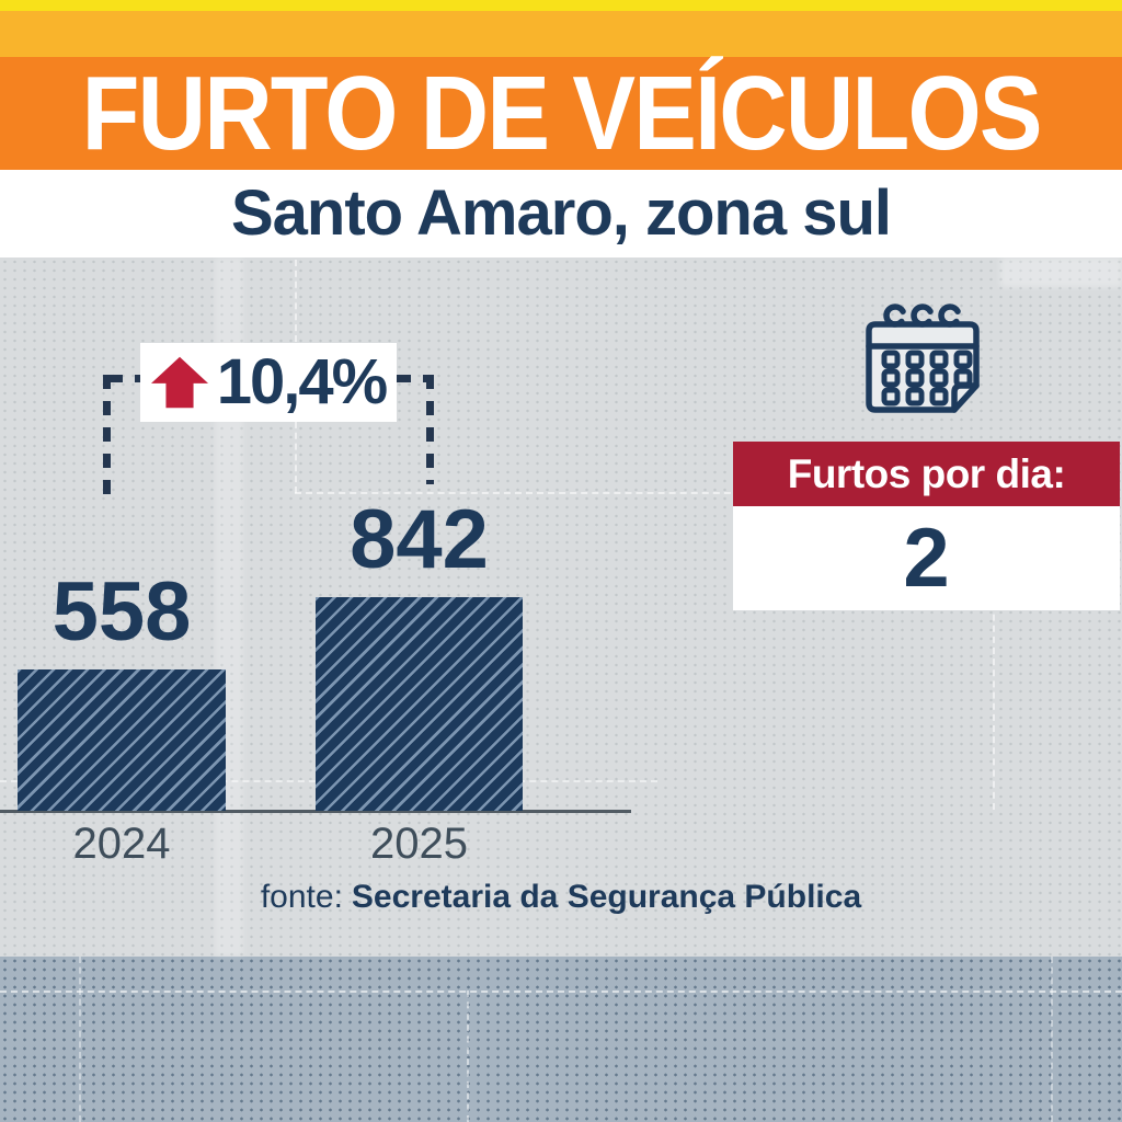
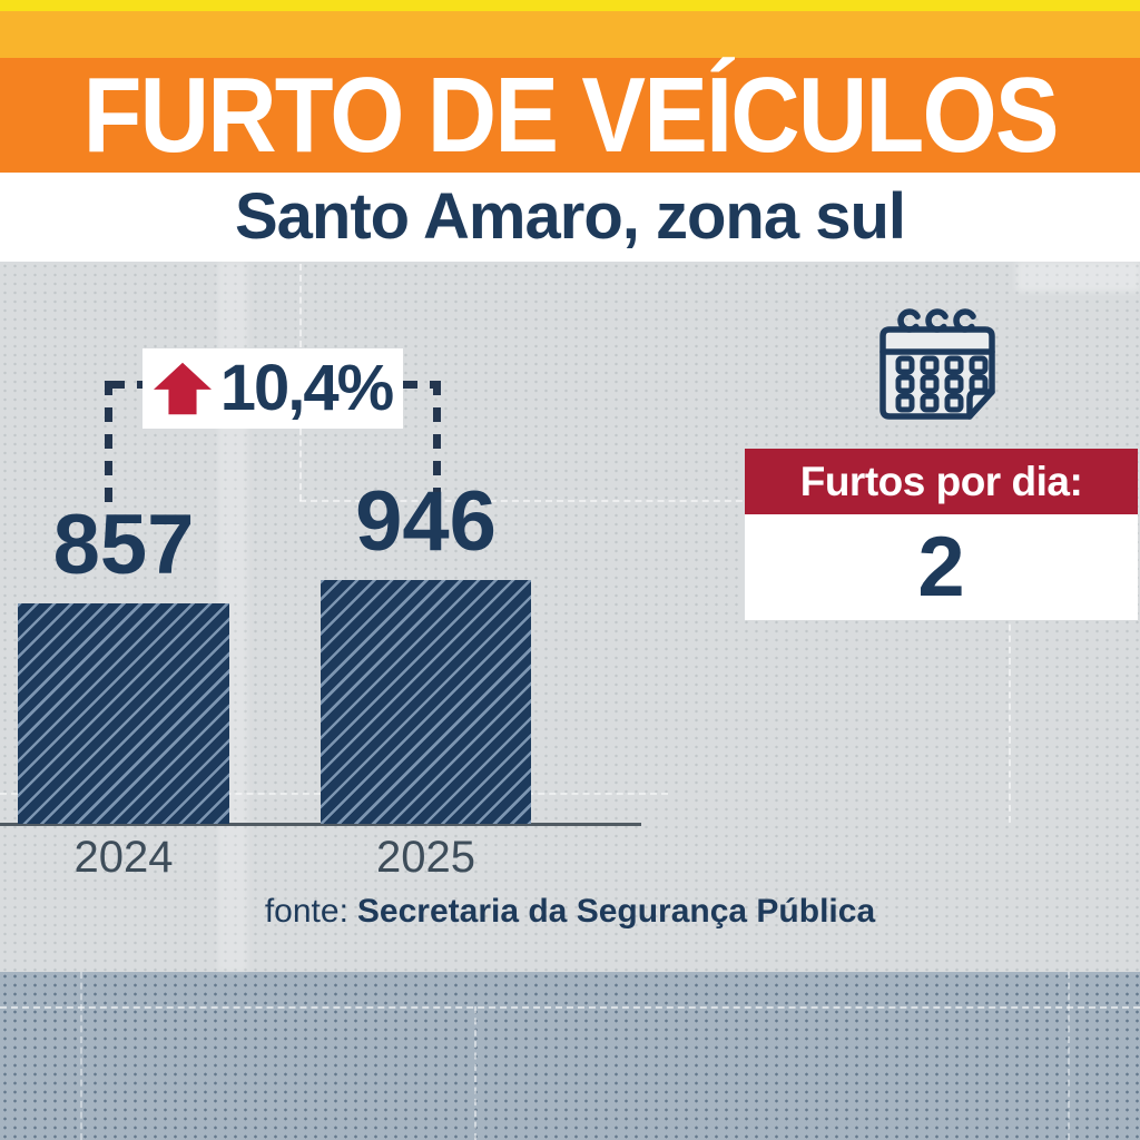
2024: 558 -> 857
2025: 842 -> 946
